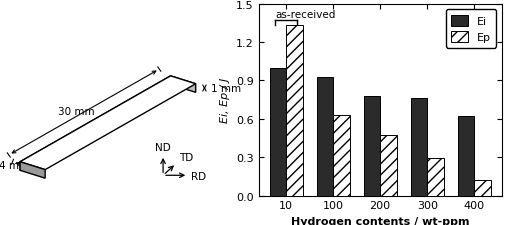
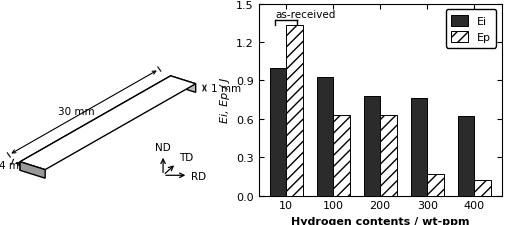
Ep/200: 0.47 -> 0.63
Ep/300: 0.29 -> 0.17
